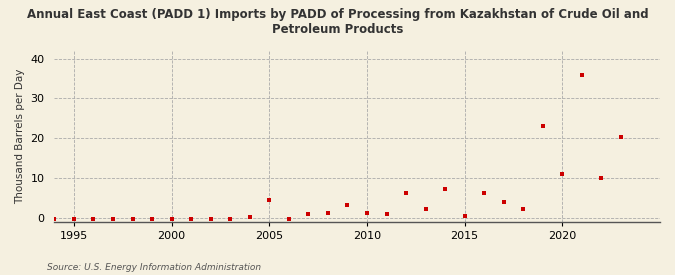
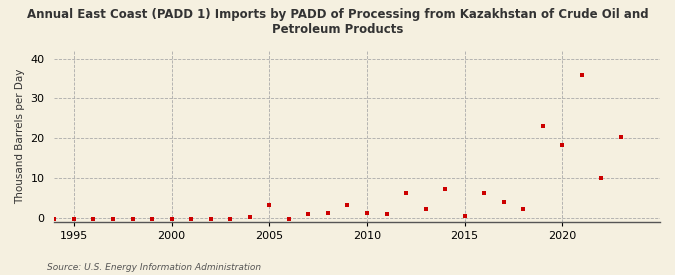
2005: 4.5 -> 3.2
2020: 11.0 -> 18.3
